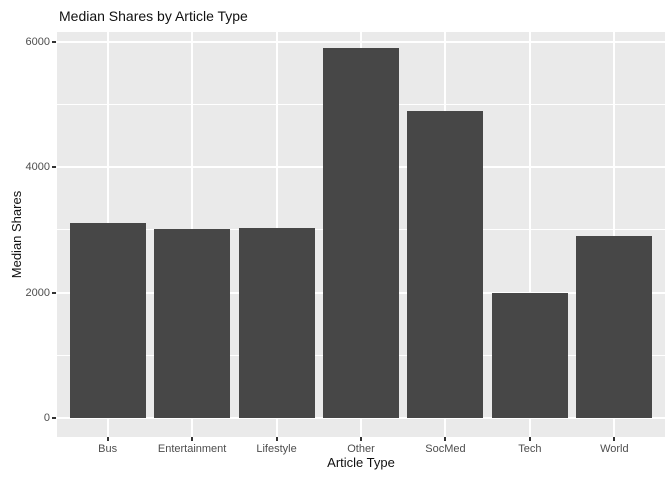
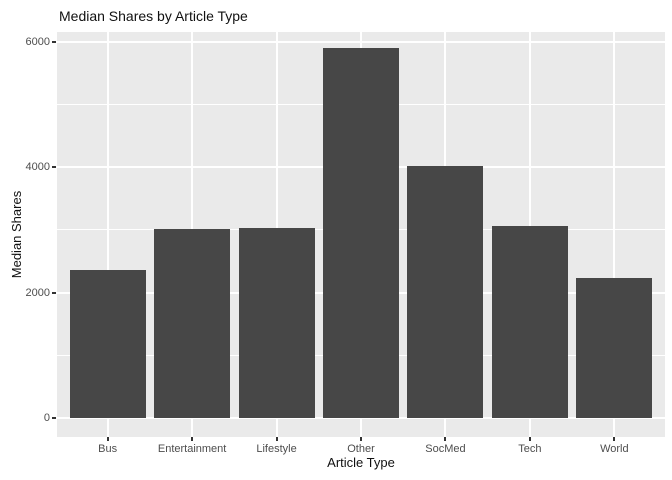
Bus: 3100 -> 2400
SocMed: 4900 -> 4000
Tech: 2000 -> 3100
World: 2900 -> 2200
